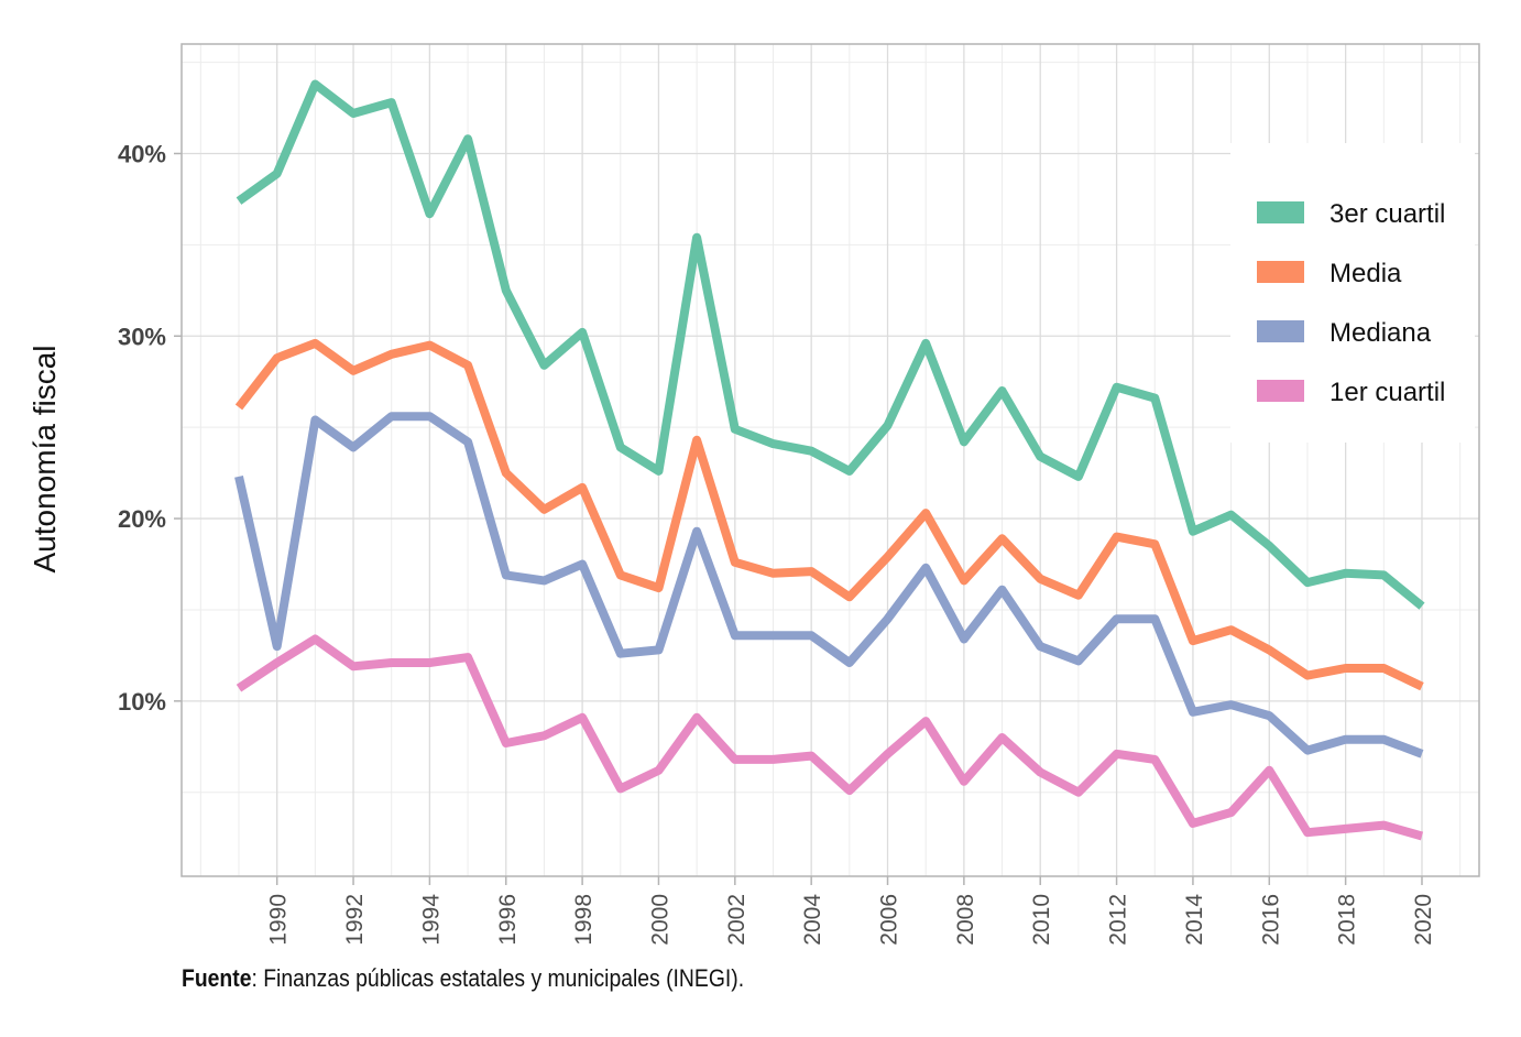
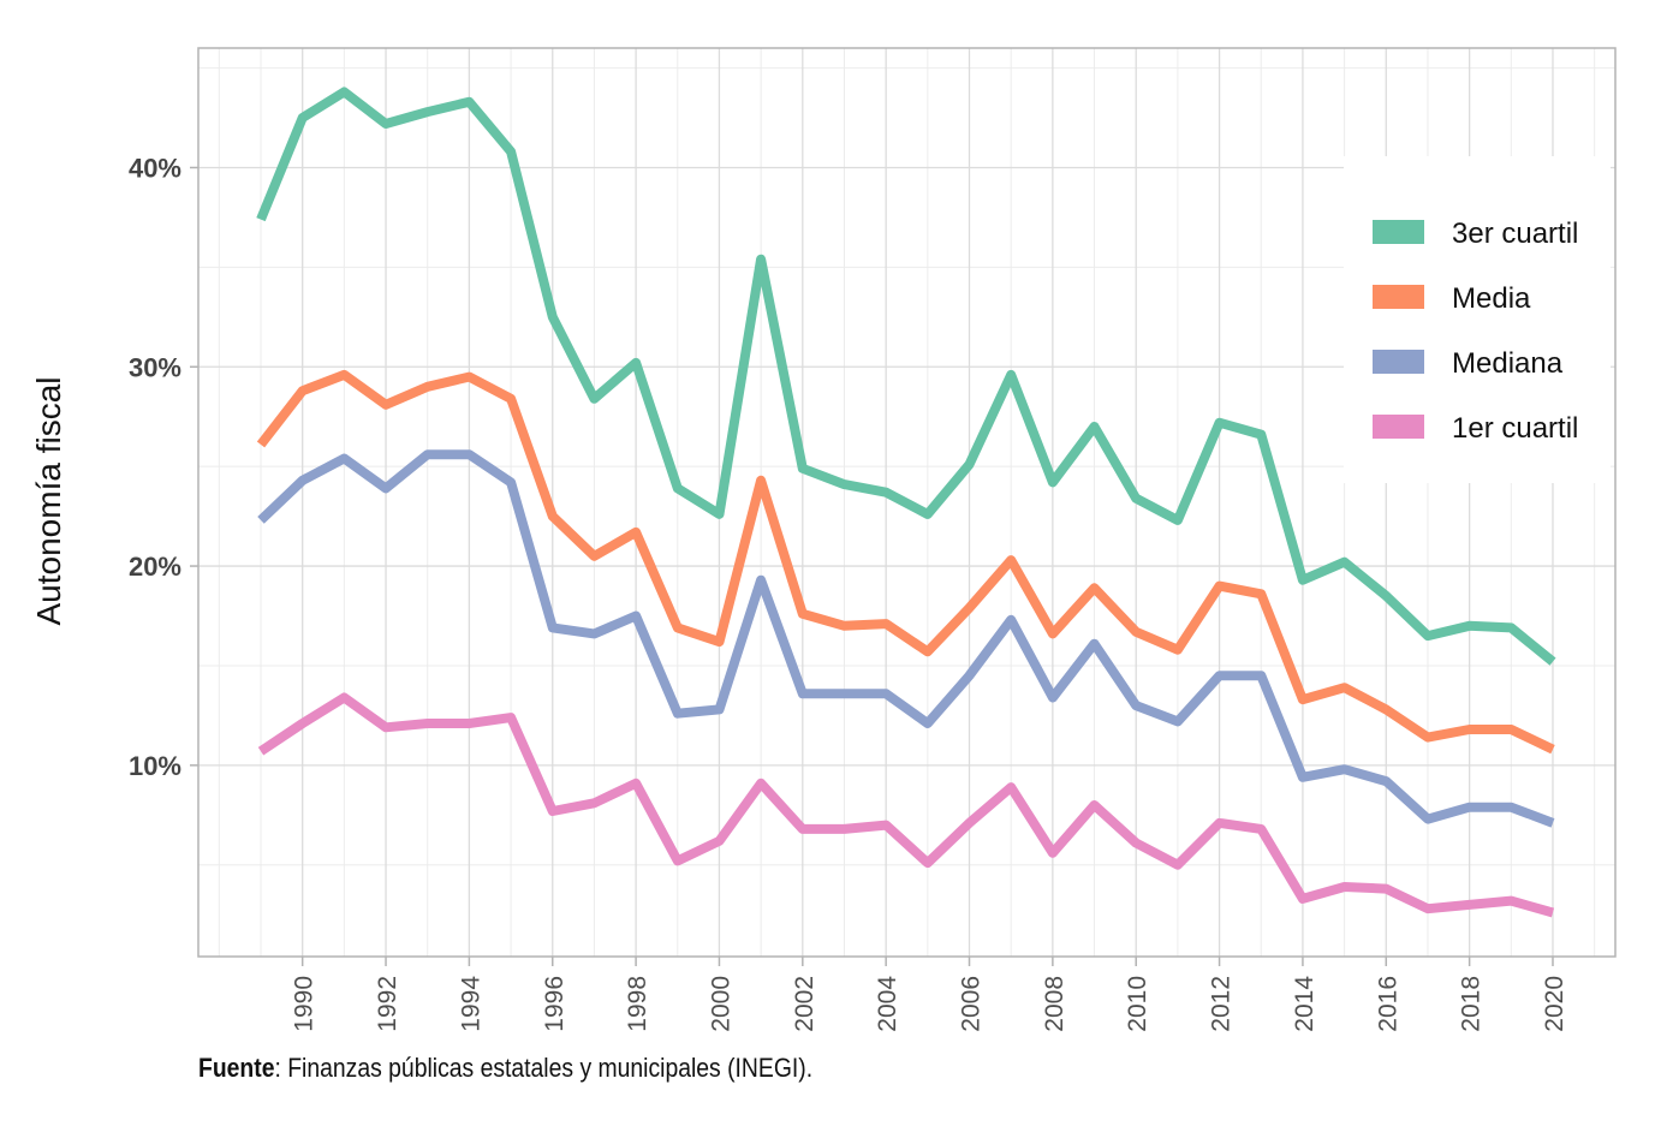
3er cuartil/1990: 38.9% -> 42.5%
Mediana/1990: 13.0% -> 24.3%
3er cuartil/1994: 36.7% -> 43.3%
1er cuartil/2016: 6.2% -> 3.8%
